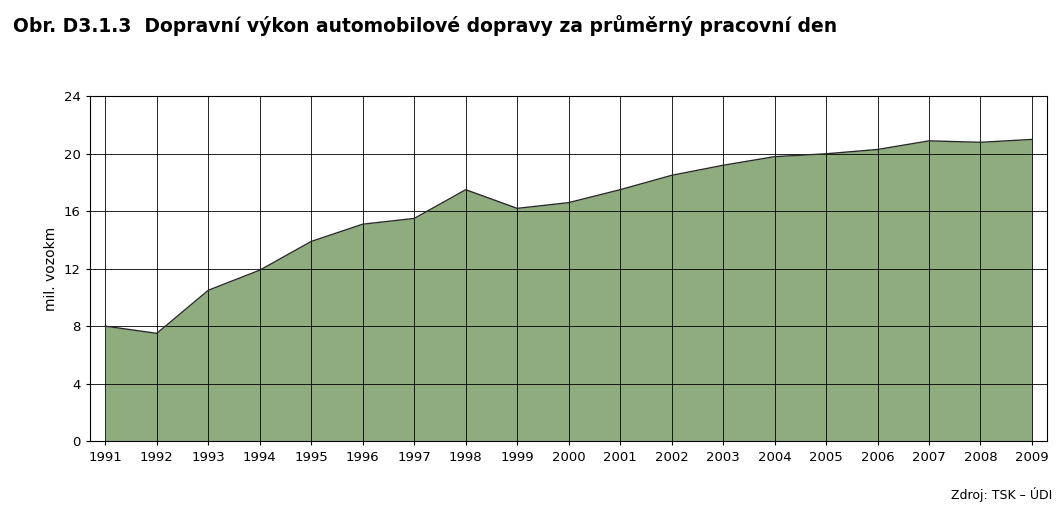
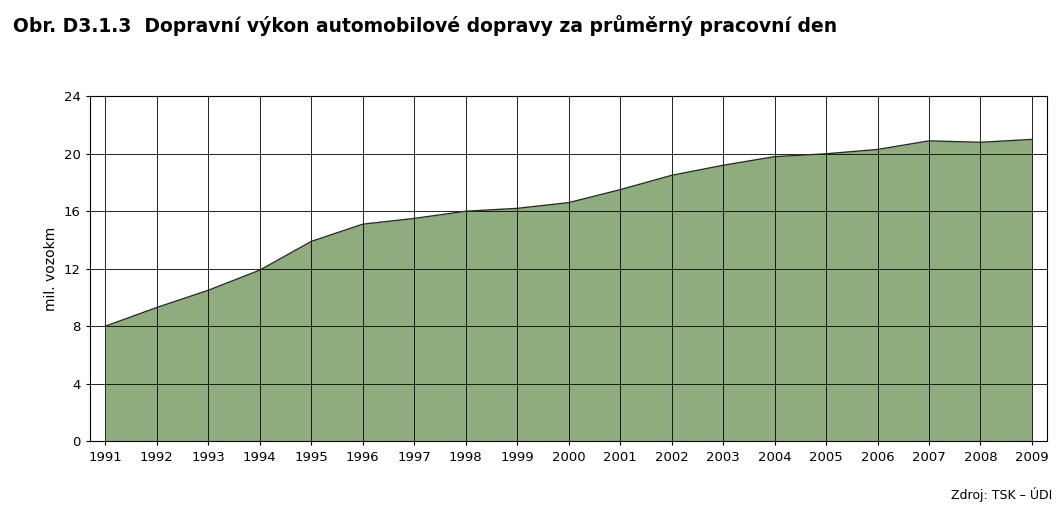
1992: 7.5 -> 9.3
1998: 17.5 -> 16.0
